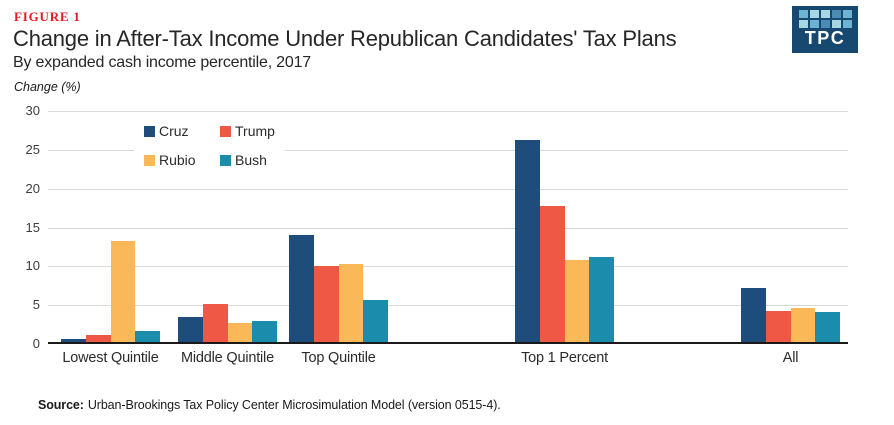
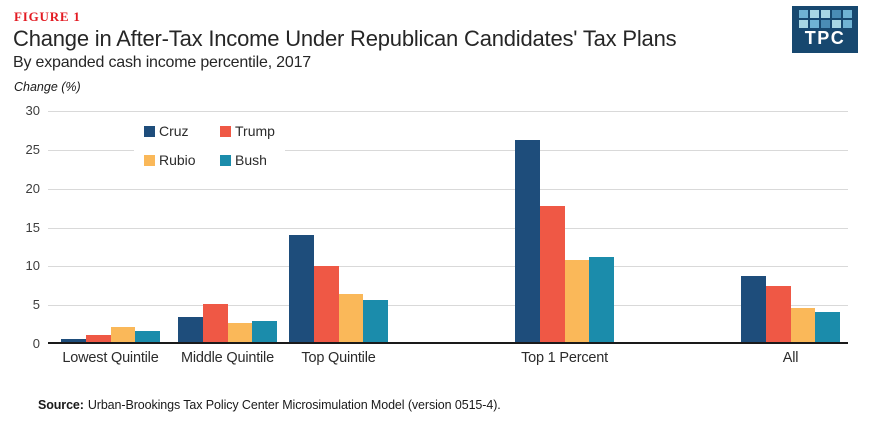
Rubio/Lowest Quintile: 13 -> 2
Rubio/Top Quintile: 10 -> 6
Cruz/All: 7 -> 8
Trump/All: 4 -> 7
